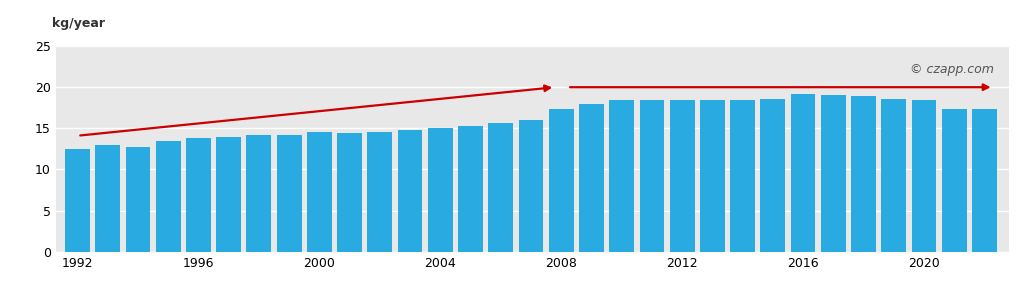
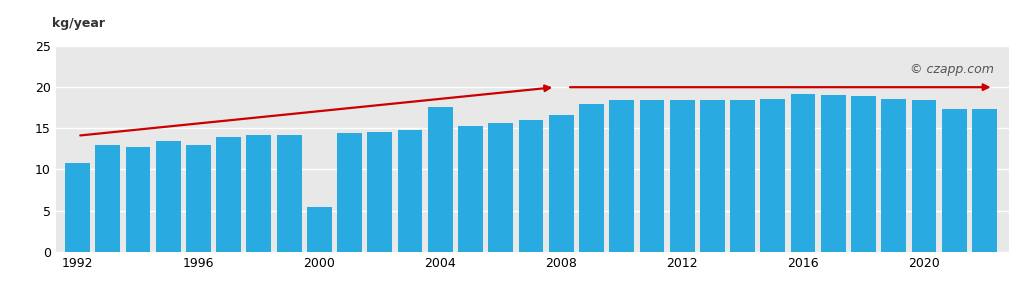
1992: 12.5 -> 10.8
1996: 13.8 -> 13.0
2000: 14.5 -> 5.4
2004: 15.1 -> 17.6
2008: 17.4 -> 16.6
